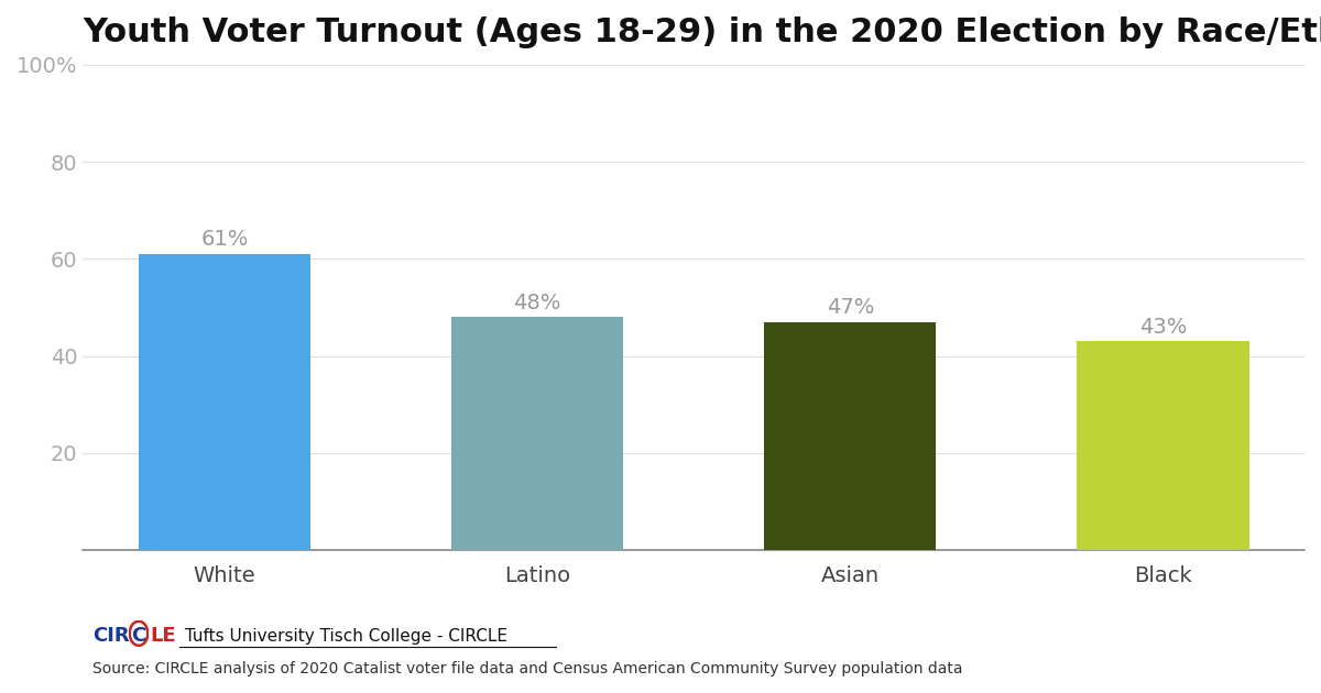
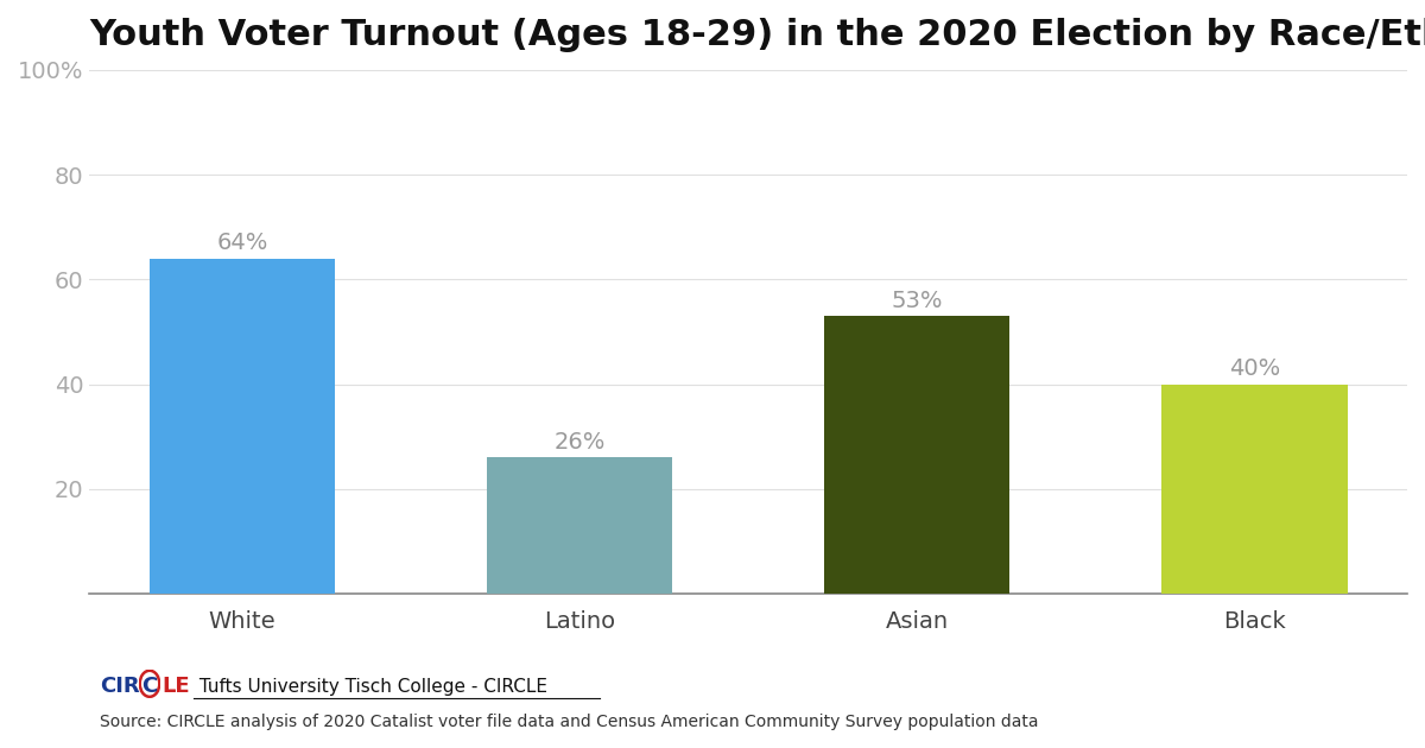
White: 61% -> 64%
Latino: 48% -> 26%
Asian: 47% -> 53%
Black: 43% -> 40%
